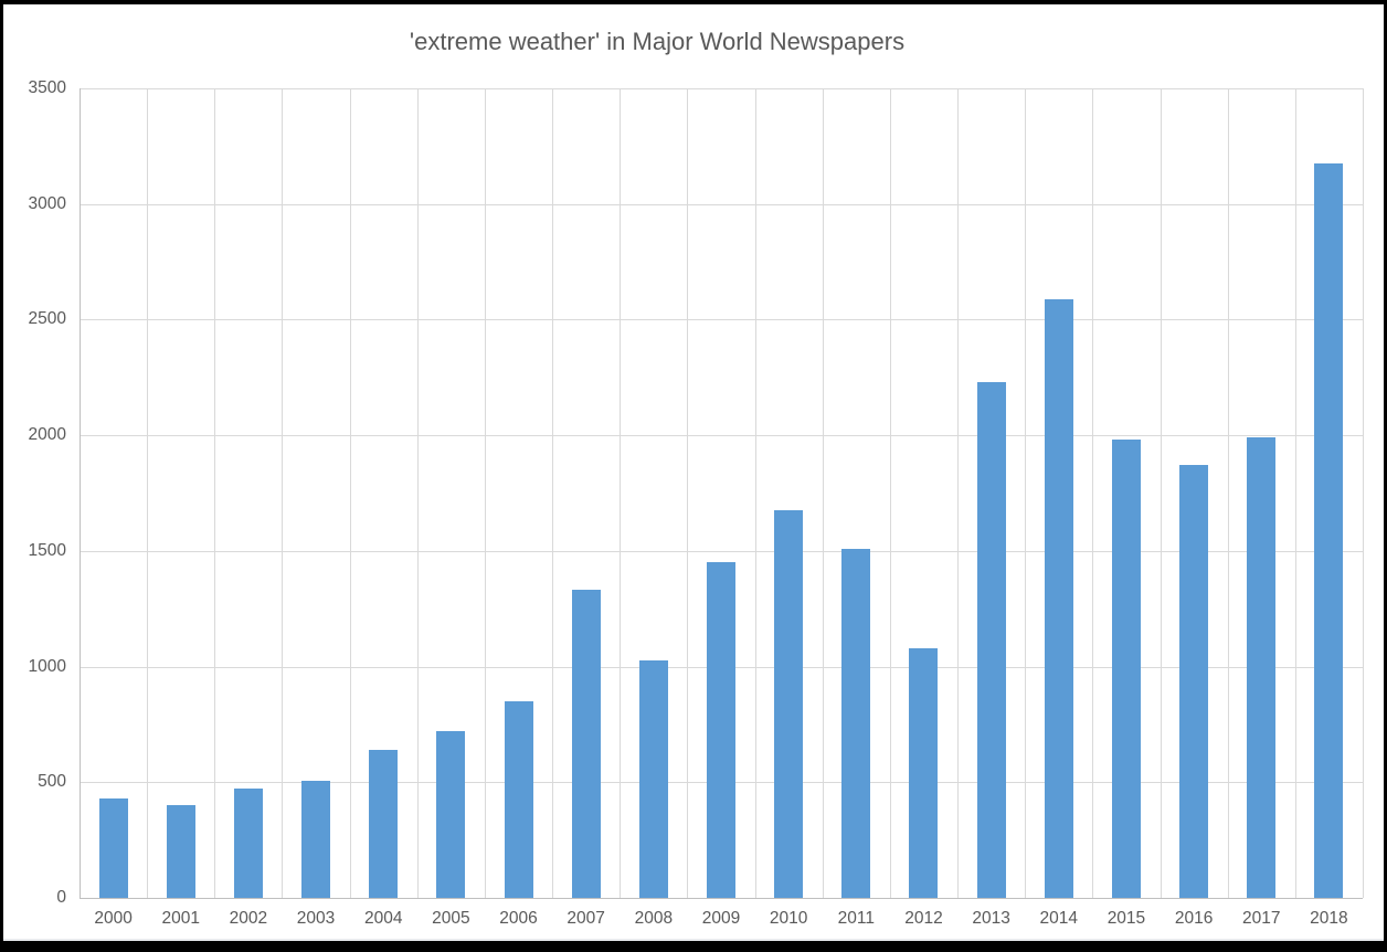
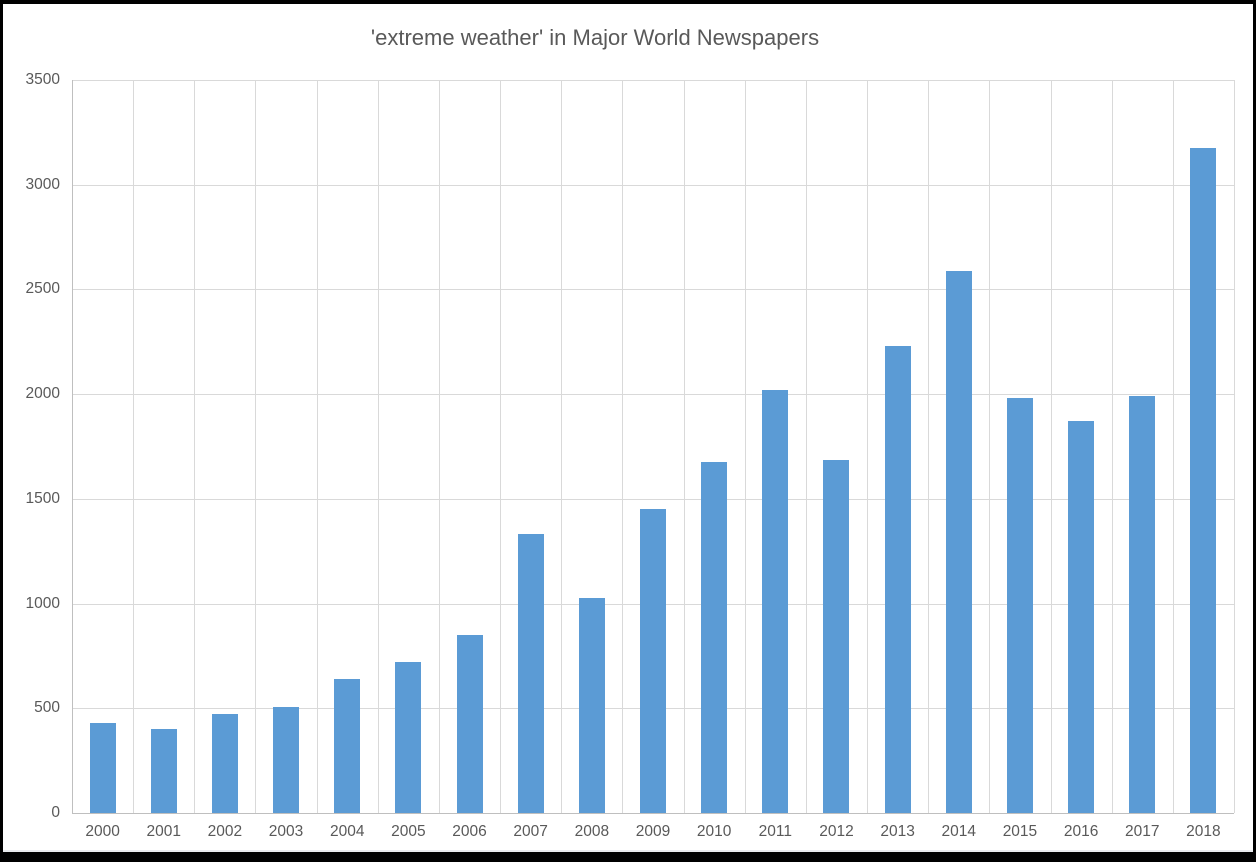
2011: 1510 -> 2020
2012: 1080 -> 1680
